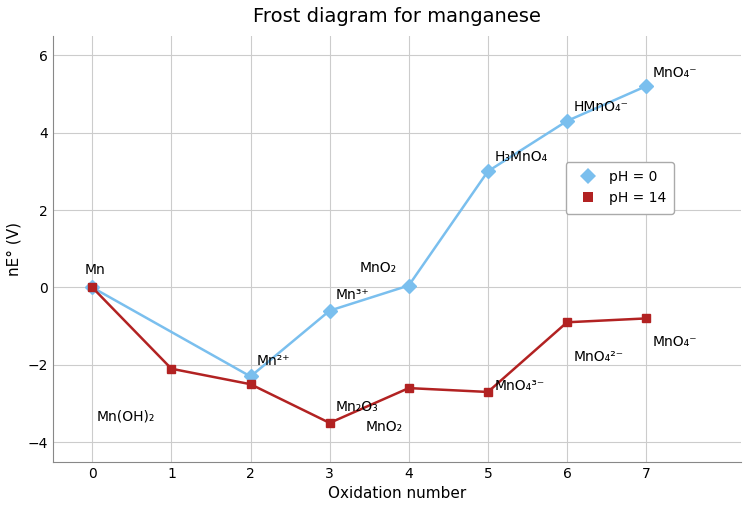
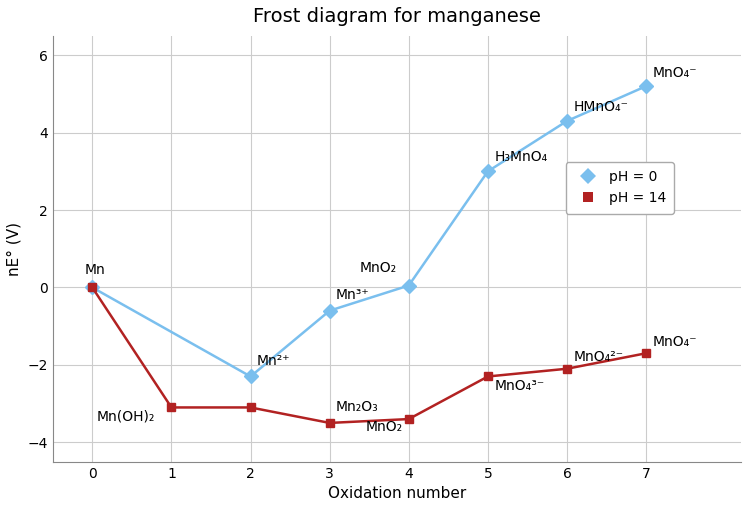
pH = 14/1: -2.1 -> -3.1
pH = 14/2: -2.5 -> -3.1
pH = 14/4: -2.6 -> -3.4
pH = 14/5: -2.7 -> -2.3
pH = 14/6: -0.9 -> -2.1
pH = 14/7: -0.8 -> -1.7
